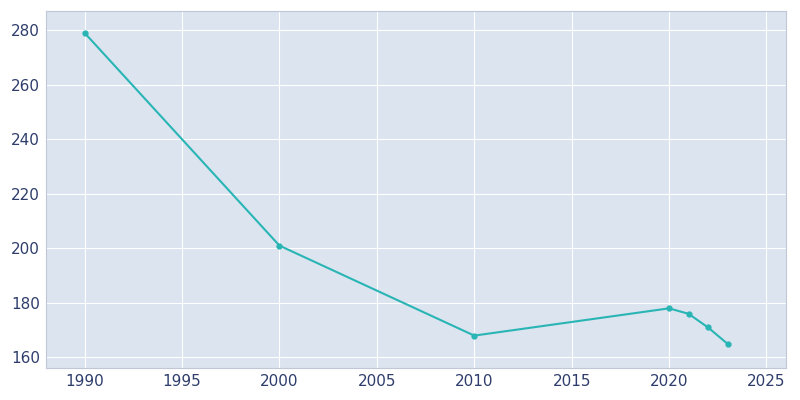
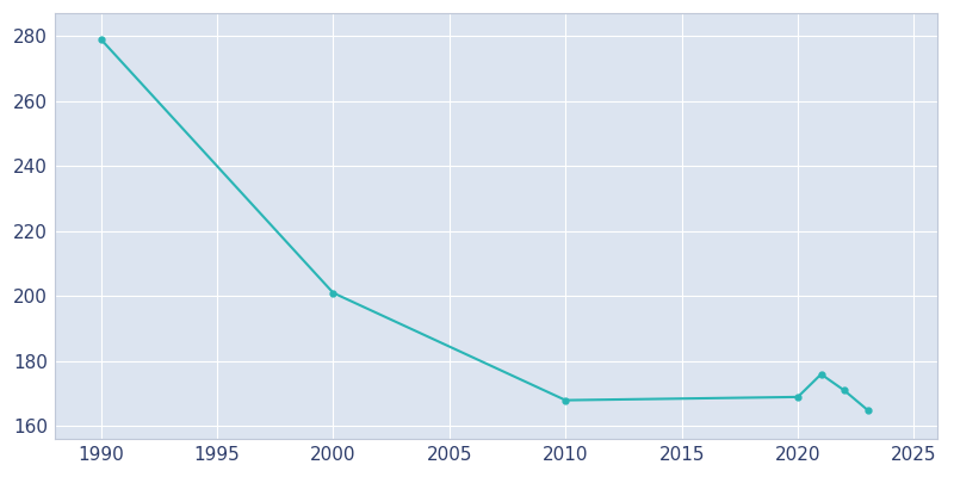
2020: 178 -> 169
